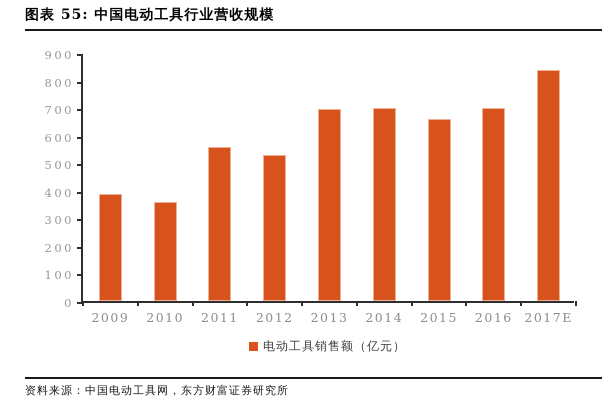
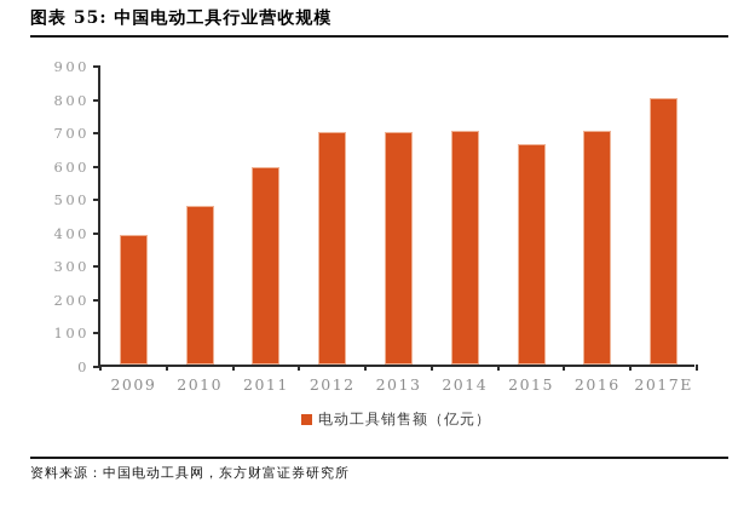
2010: 360 -> 480
2011: 560 -> 590
2012: 530 -> 700
2017E: 840 -> 800
